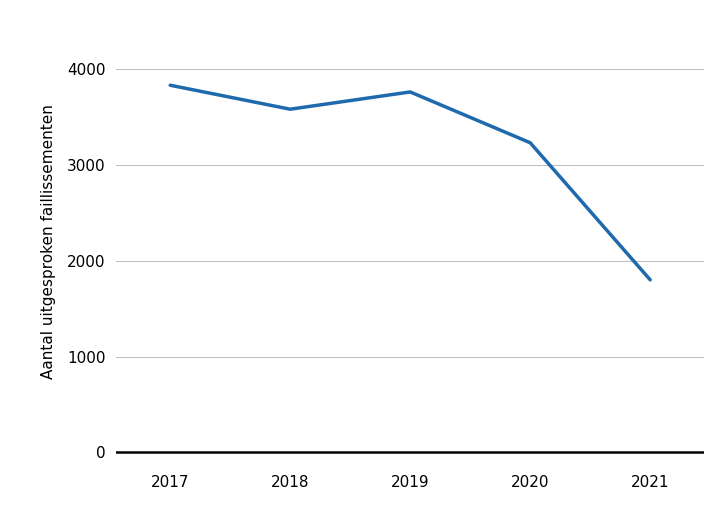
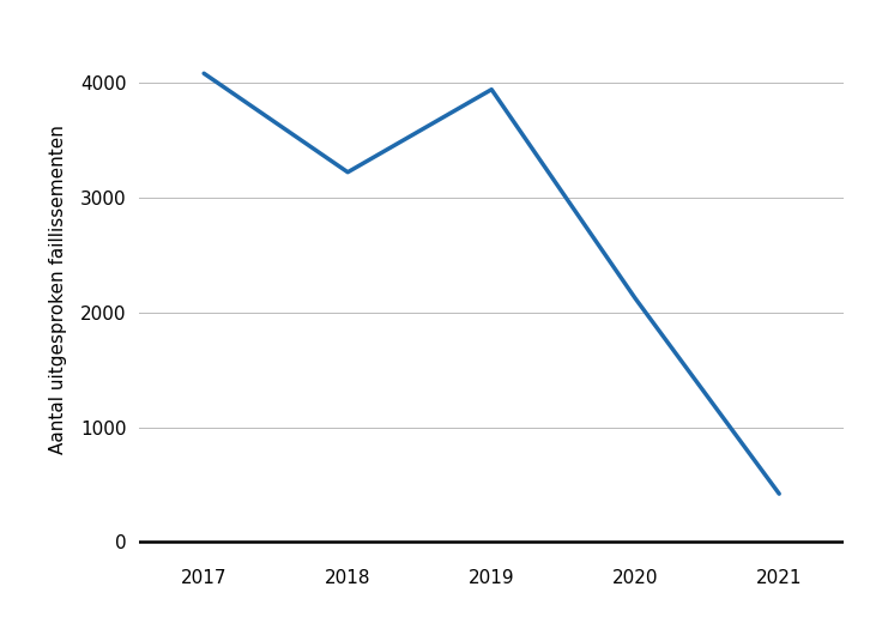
2017: 3830 -> 4080
2018: 3580 -> 3220
2019: 3760 -> 3940
2020: 3230 -> 2120
2021: 1800 -> 420
